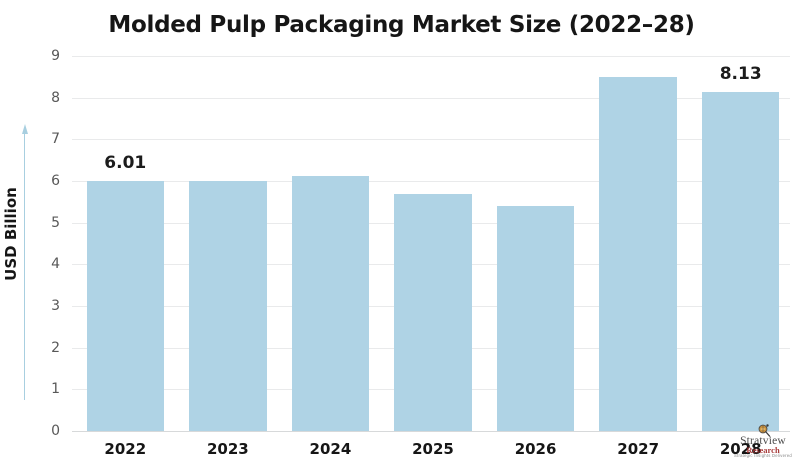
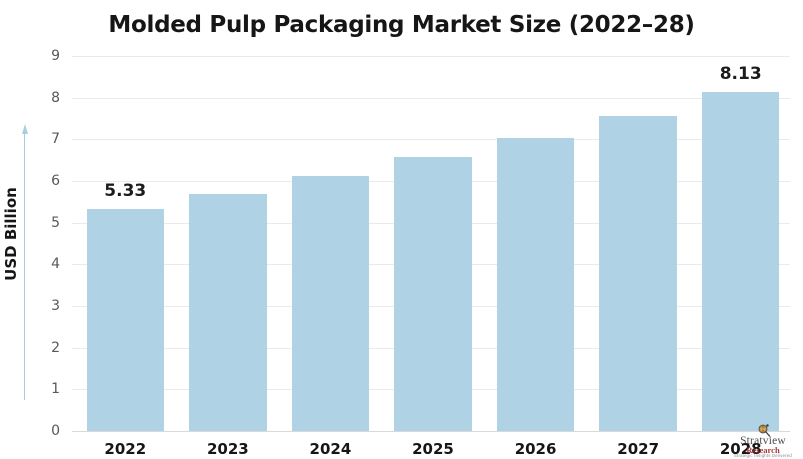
2022: 6.01 -> 5.33
2023: 6.0 -> 5.7
2025: 5.7 -> 6.6
2026: 5.4 -> 7.0
2027: 8.5 -> 7.6
